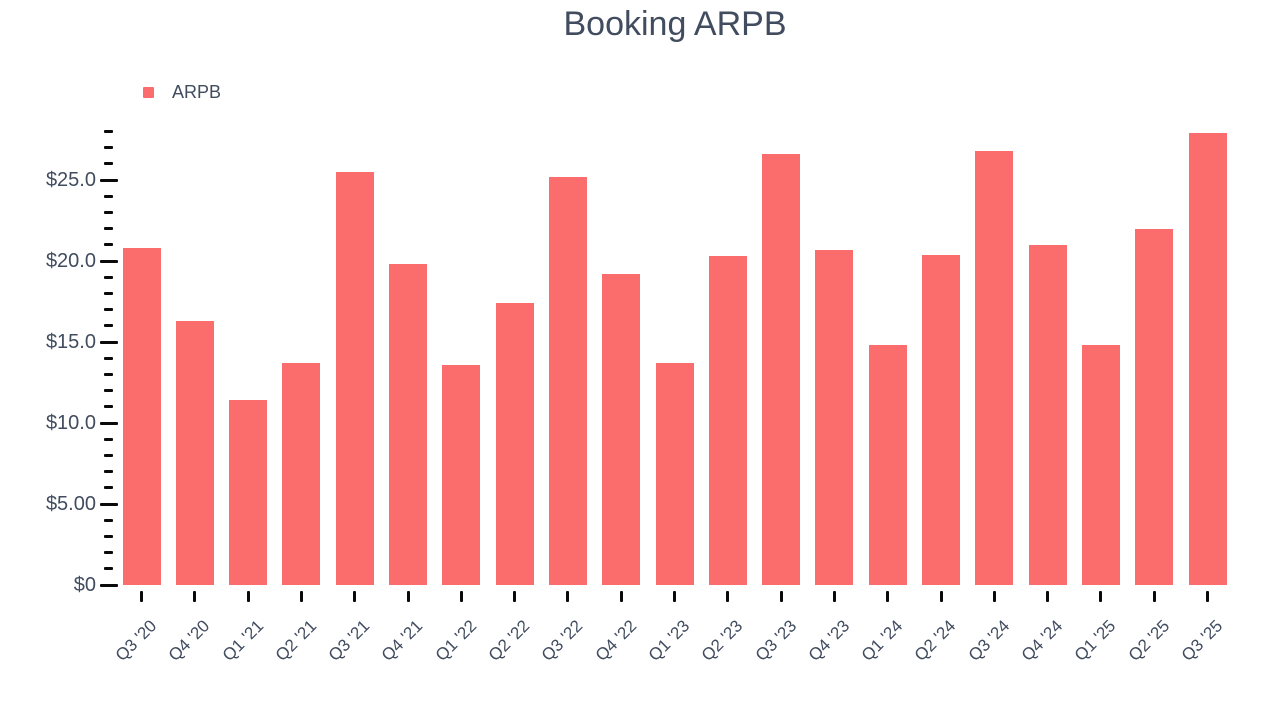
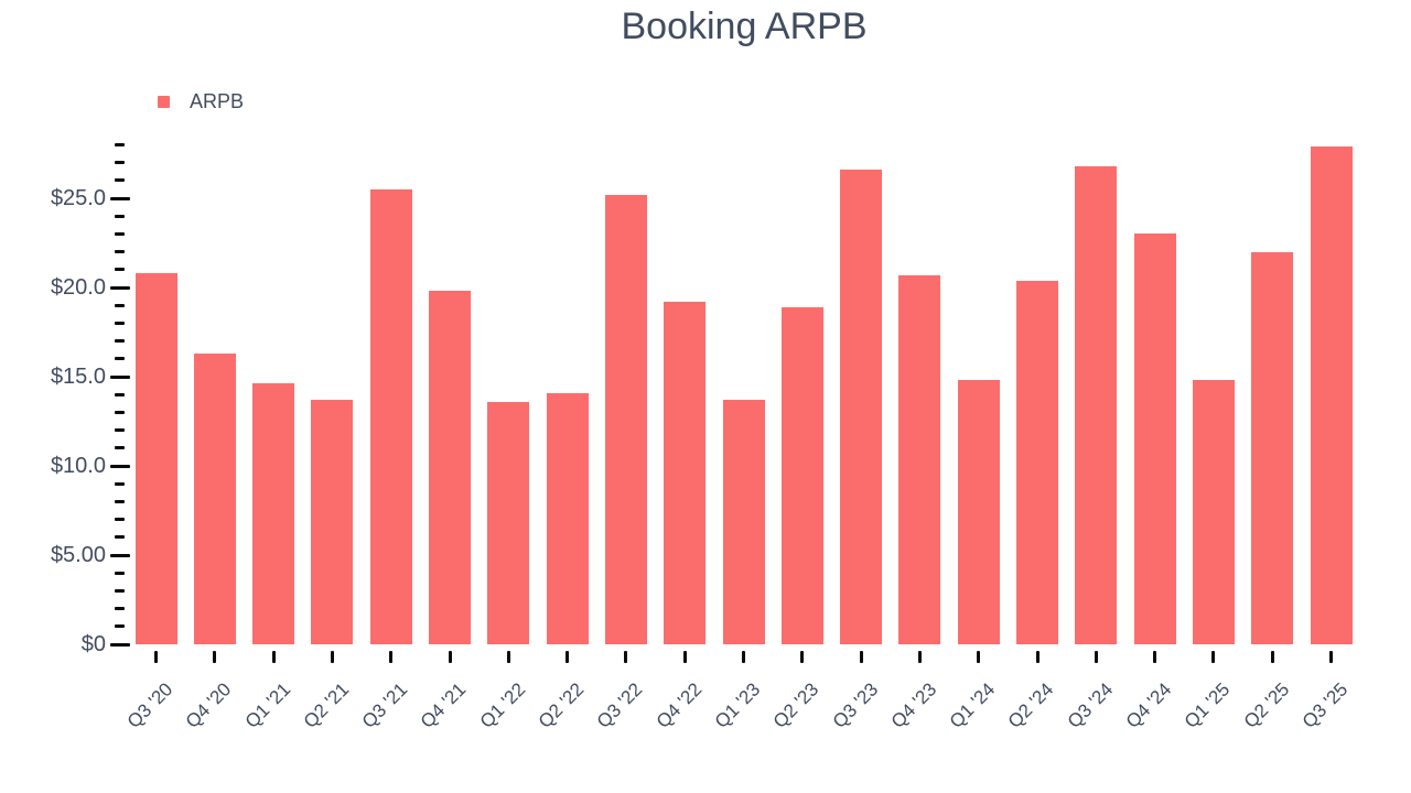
Q1 '21: $11.4 -> $14.6
Q2 '22: $17.4 -> $14.1
Q2 '23: $20.3 -> $18.9
Q4 '24: $21.0 -> $23.0
